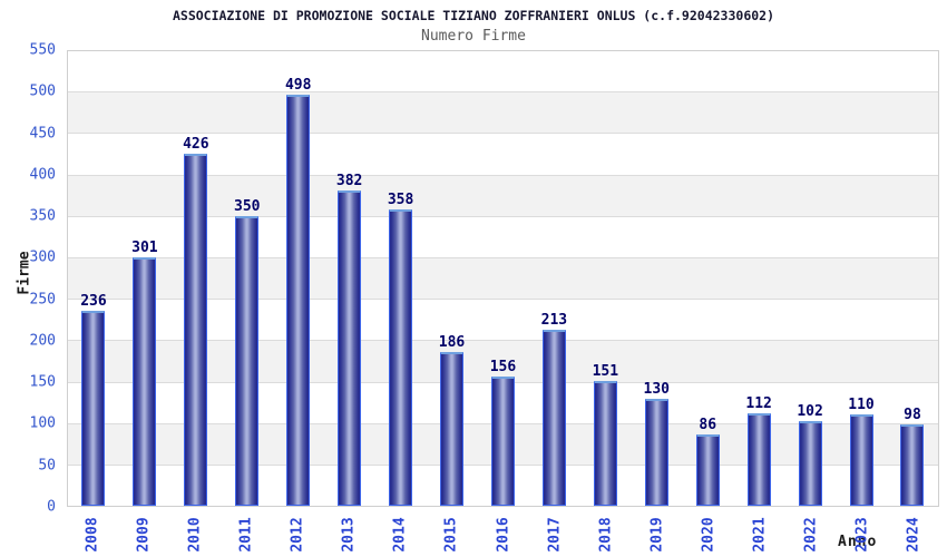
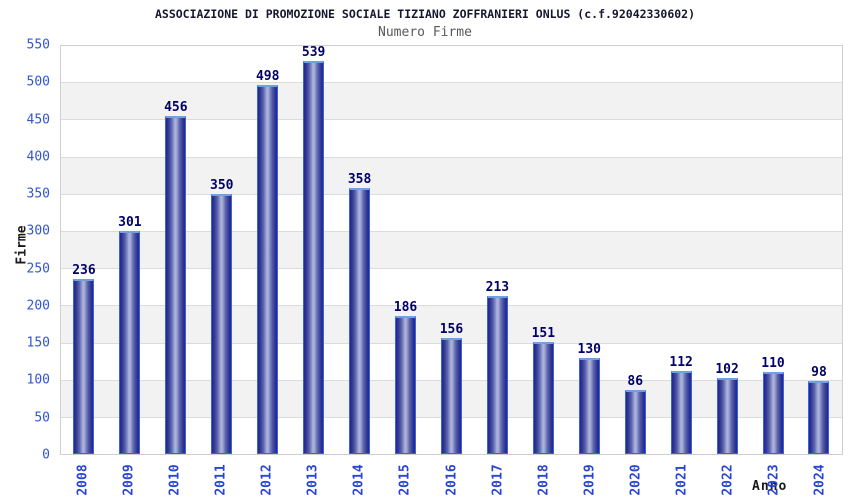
2010: 426 -> 456
2013: 382 -> 539
